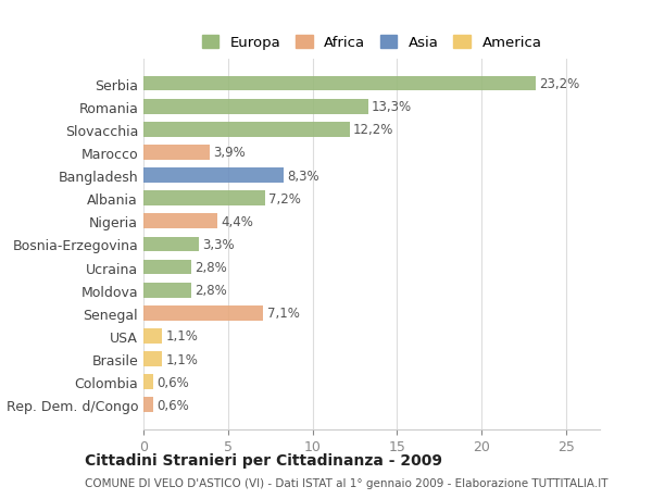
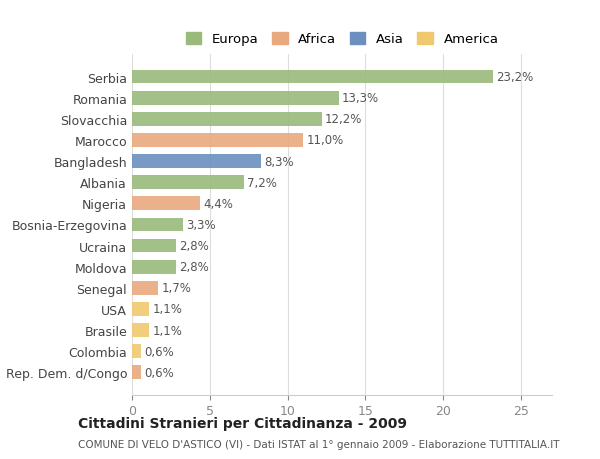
Marocco: 3,9% -> 11,0%
Senegal: 7,1% -> 1,7%
